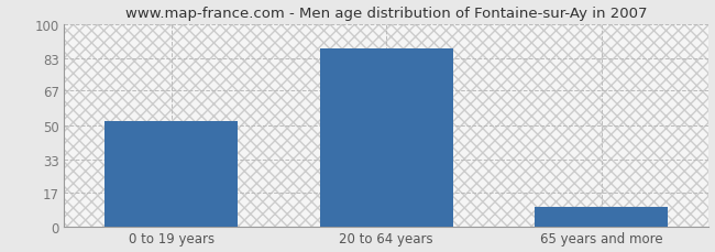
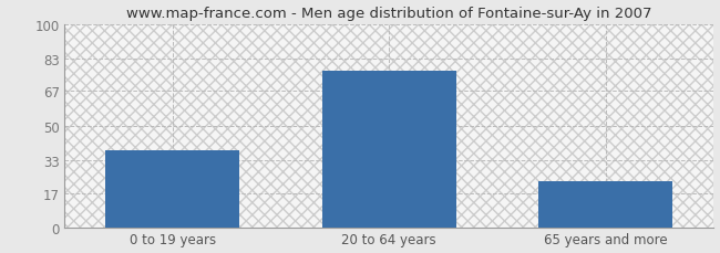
0 to 19 years: 52 -> 38
20 to 64 years: 88 -> 77
65 years and more: 10 -> 23
